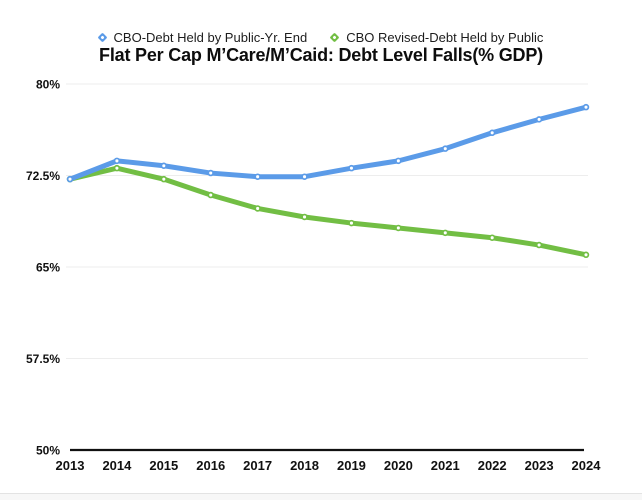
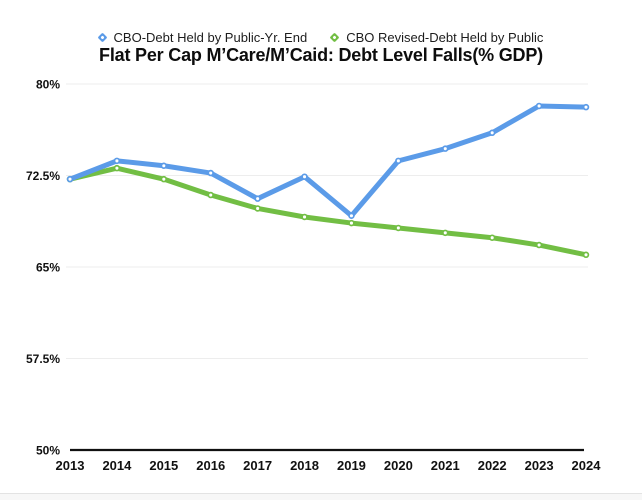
CBO-Debt Held by Public-Yr. End/2017: 72.4% -> 70.6%
CBO-Debt Held by Public-Yr. End/2019: 73.1% -> 69.2%
CBO-Debt Held by Public-Yr. End/2023: 77.1% -> 78.2%
